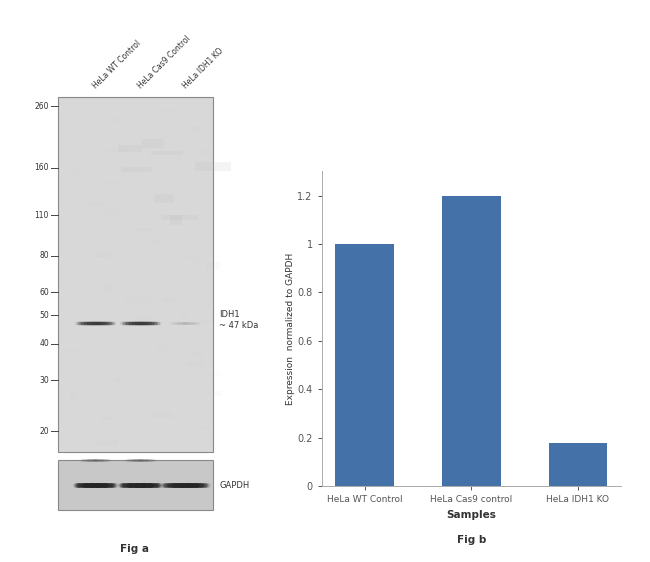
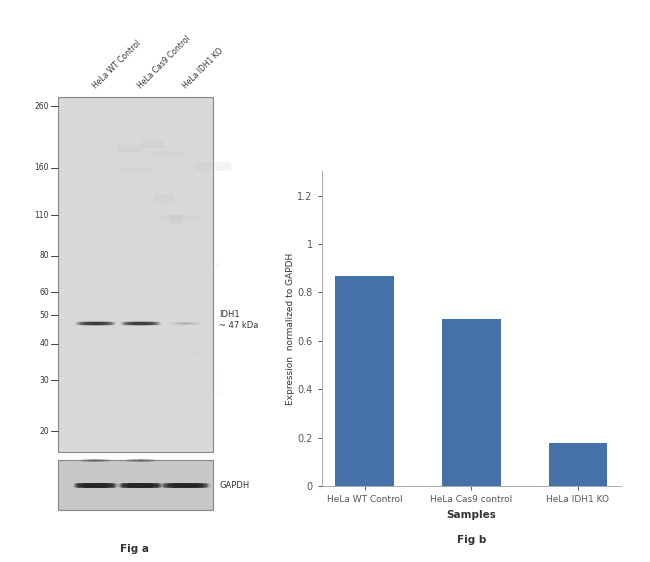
HeLa WT Control: 1.00 -> 0.87
HeLa Cas9 control: 1.20 -> 0.69
